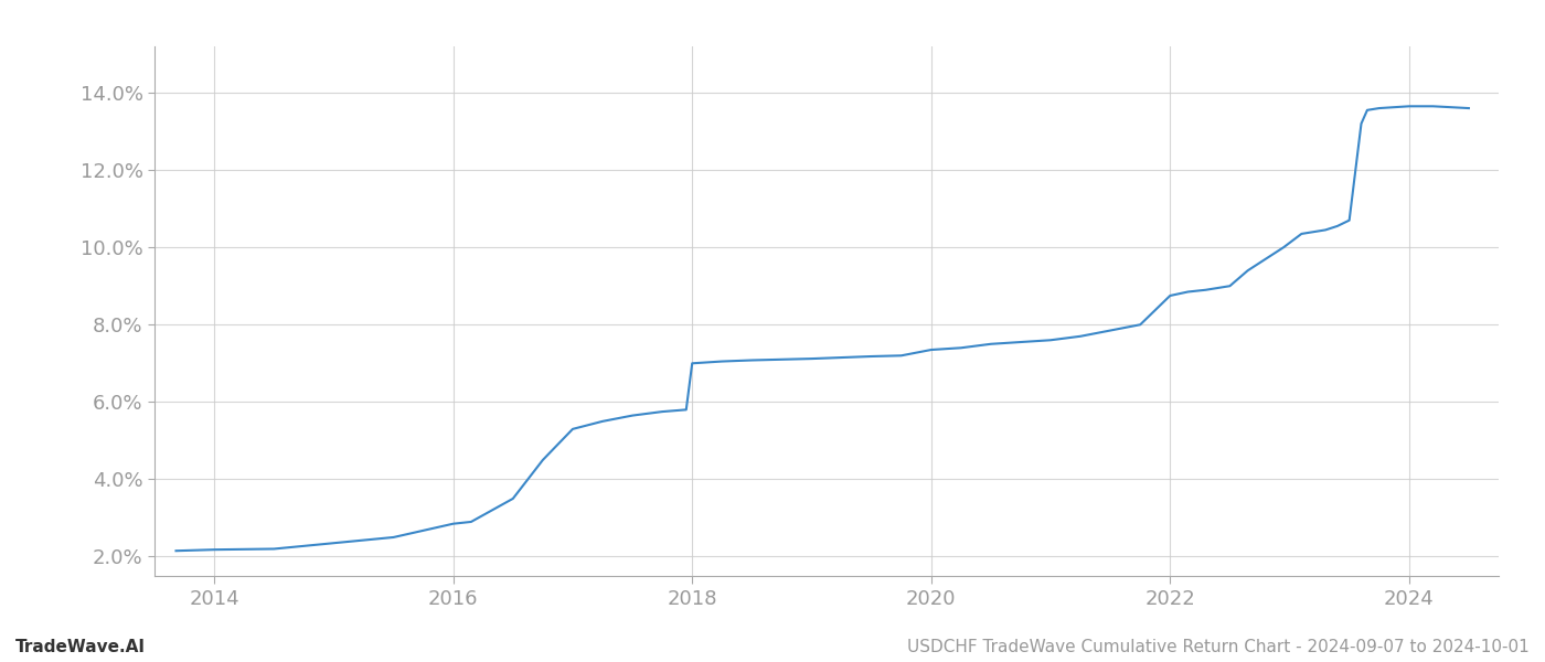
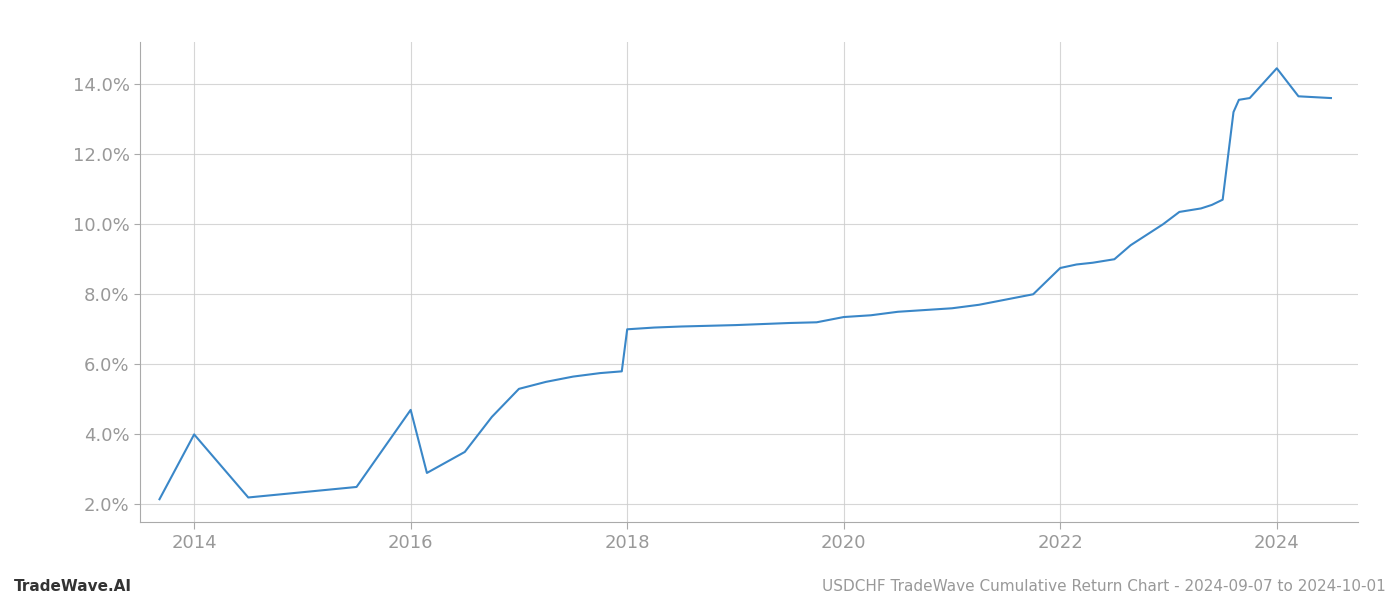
2014: 2.18% -> 4.00%
2016: 2.85% -> 4.70%
2024: 13.65% -> 14.45%
